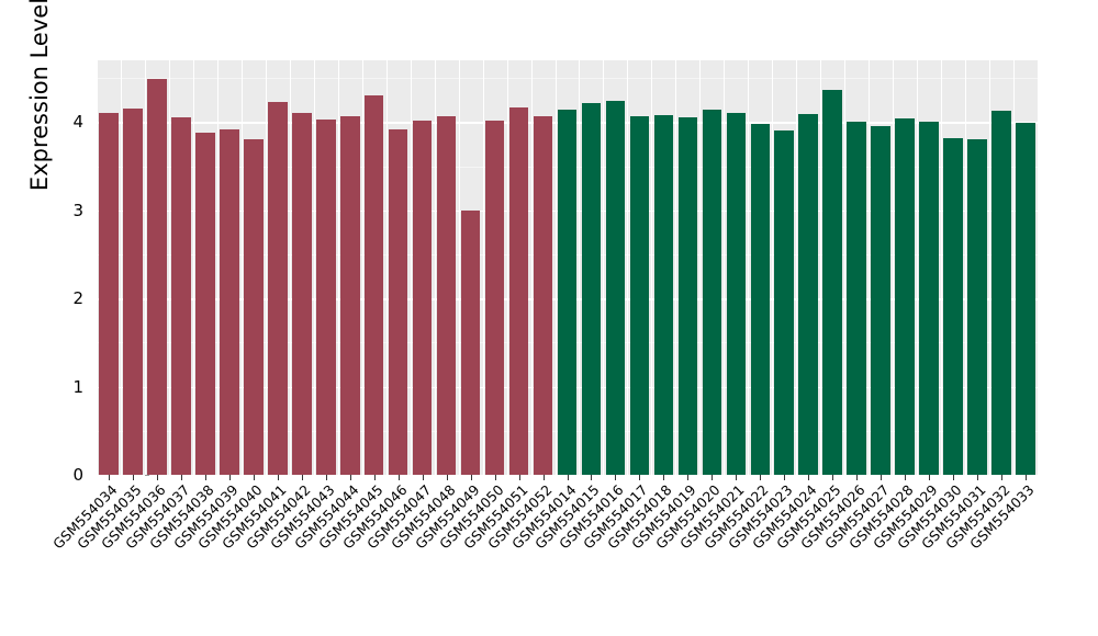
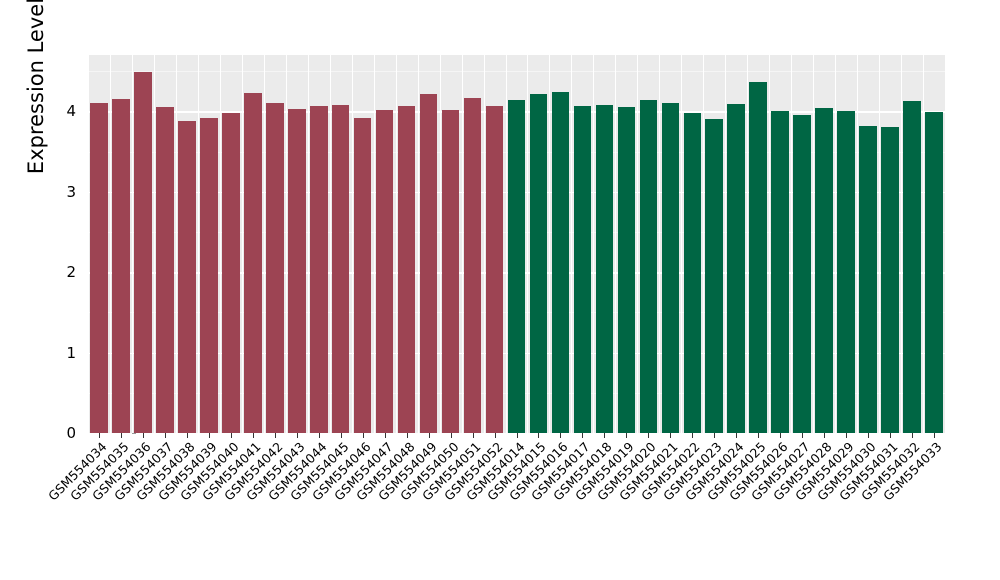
GSM554040: 3.8 -> 4.0
GSM554045: 4.3 -> 4.1
GSM554049: 3.0 -> 4.2
